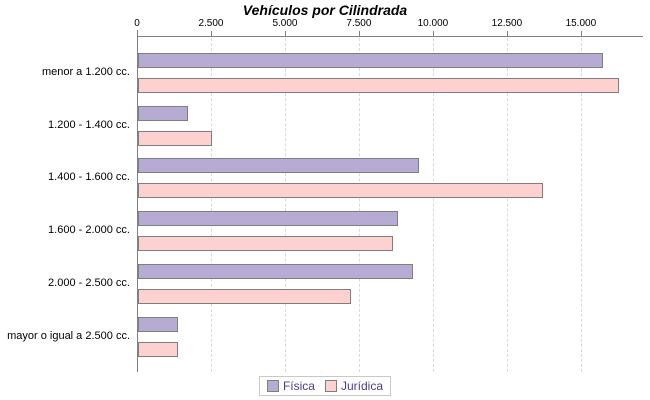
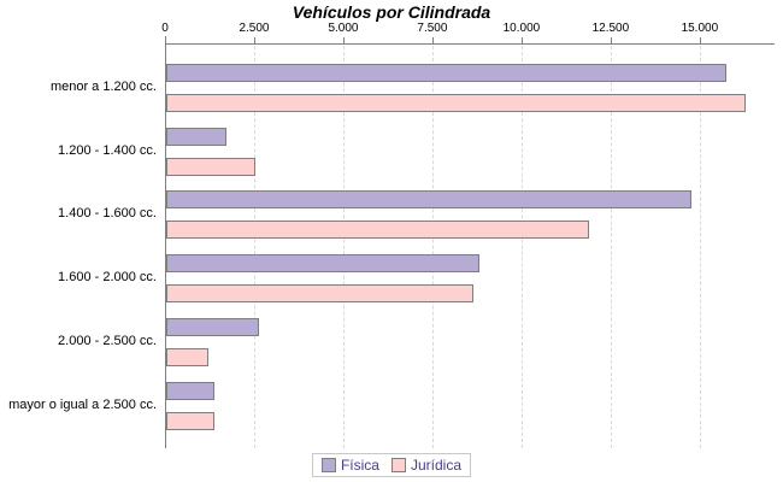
Física/1.400 - 1.600 cc.: 9500 -> 14700
Jurídica/1.400 - 1.600 cc.: 13700 -> 11900
Física/2.000 - 2.500 cc.: 9300 -> 2600
Jurídica/2.000 - 2.500 cc.: 7200 -> 1200
